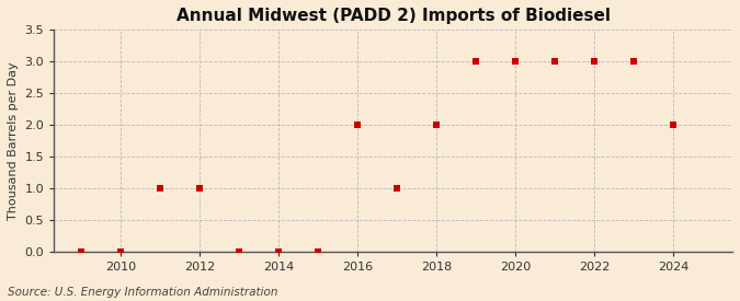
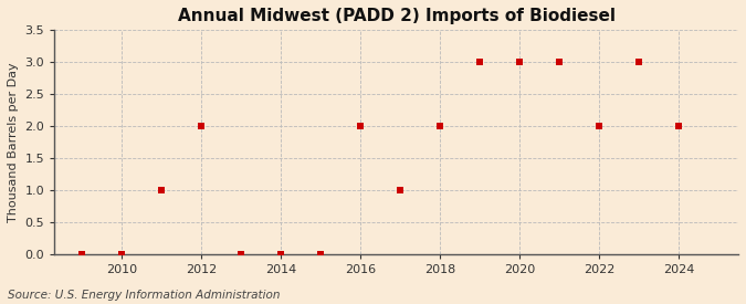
2012: 1 -> 2
2022: 3 -> 2
